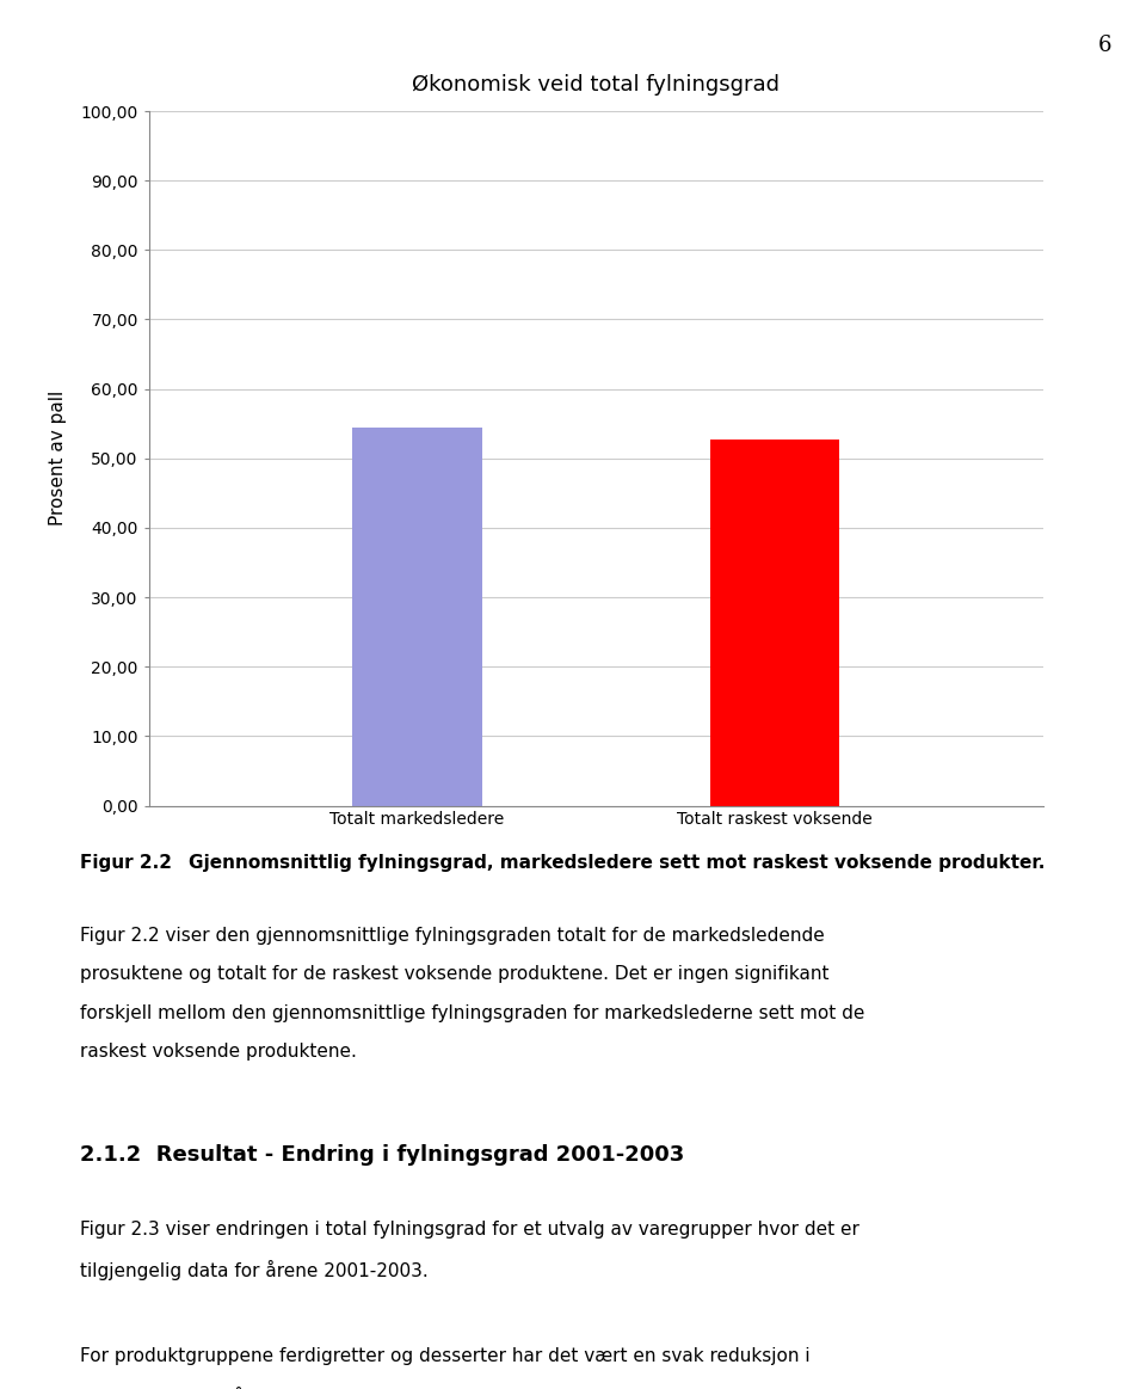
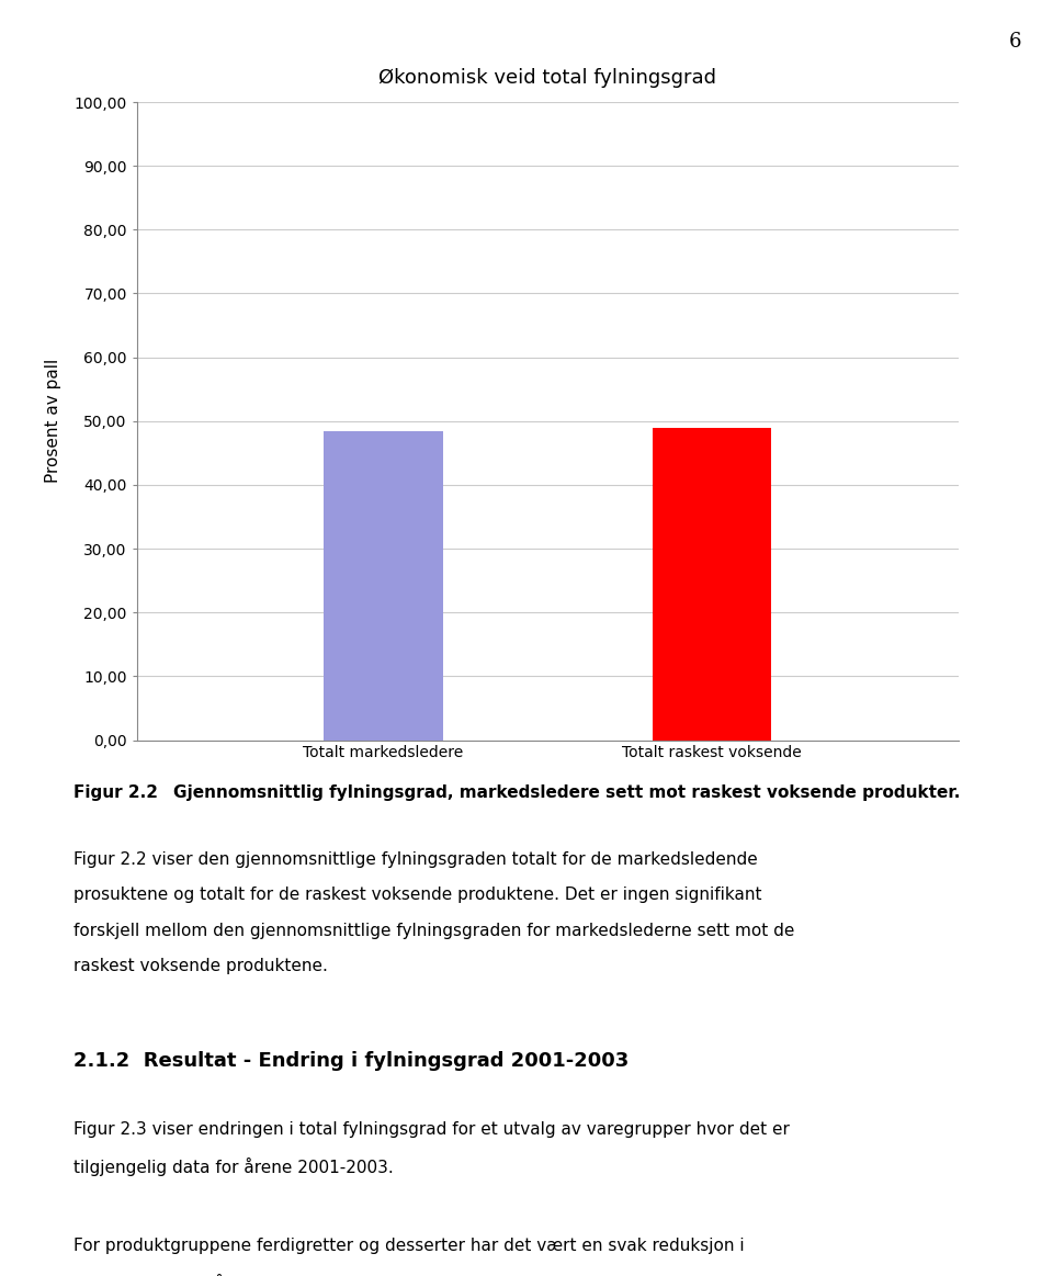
Totalt markedsledere: 54,4 -> 48,5
Totalt raskest voksende: 52,8 -> 49,0
